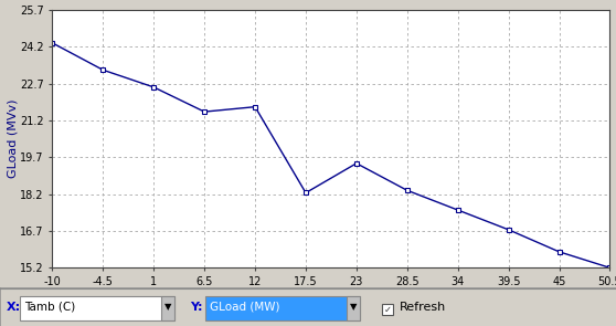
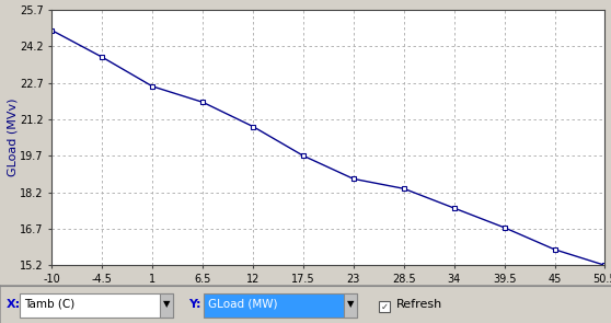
-10: 24.35 -> 24.85
-4.5: 23.25 -> 23.75
6.5: 21.55 -> 21.90
12: 21.75 -> 20.90
17.5: 18.25 -> 19.70
23: 19.45 -> 18.75
